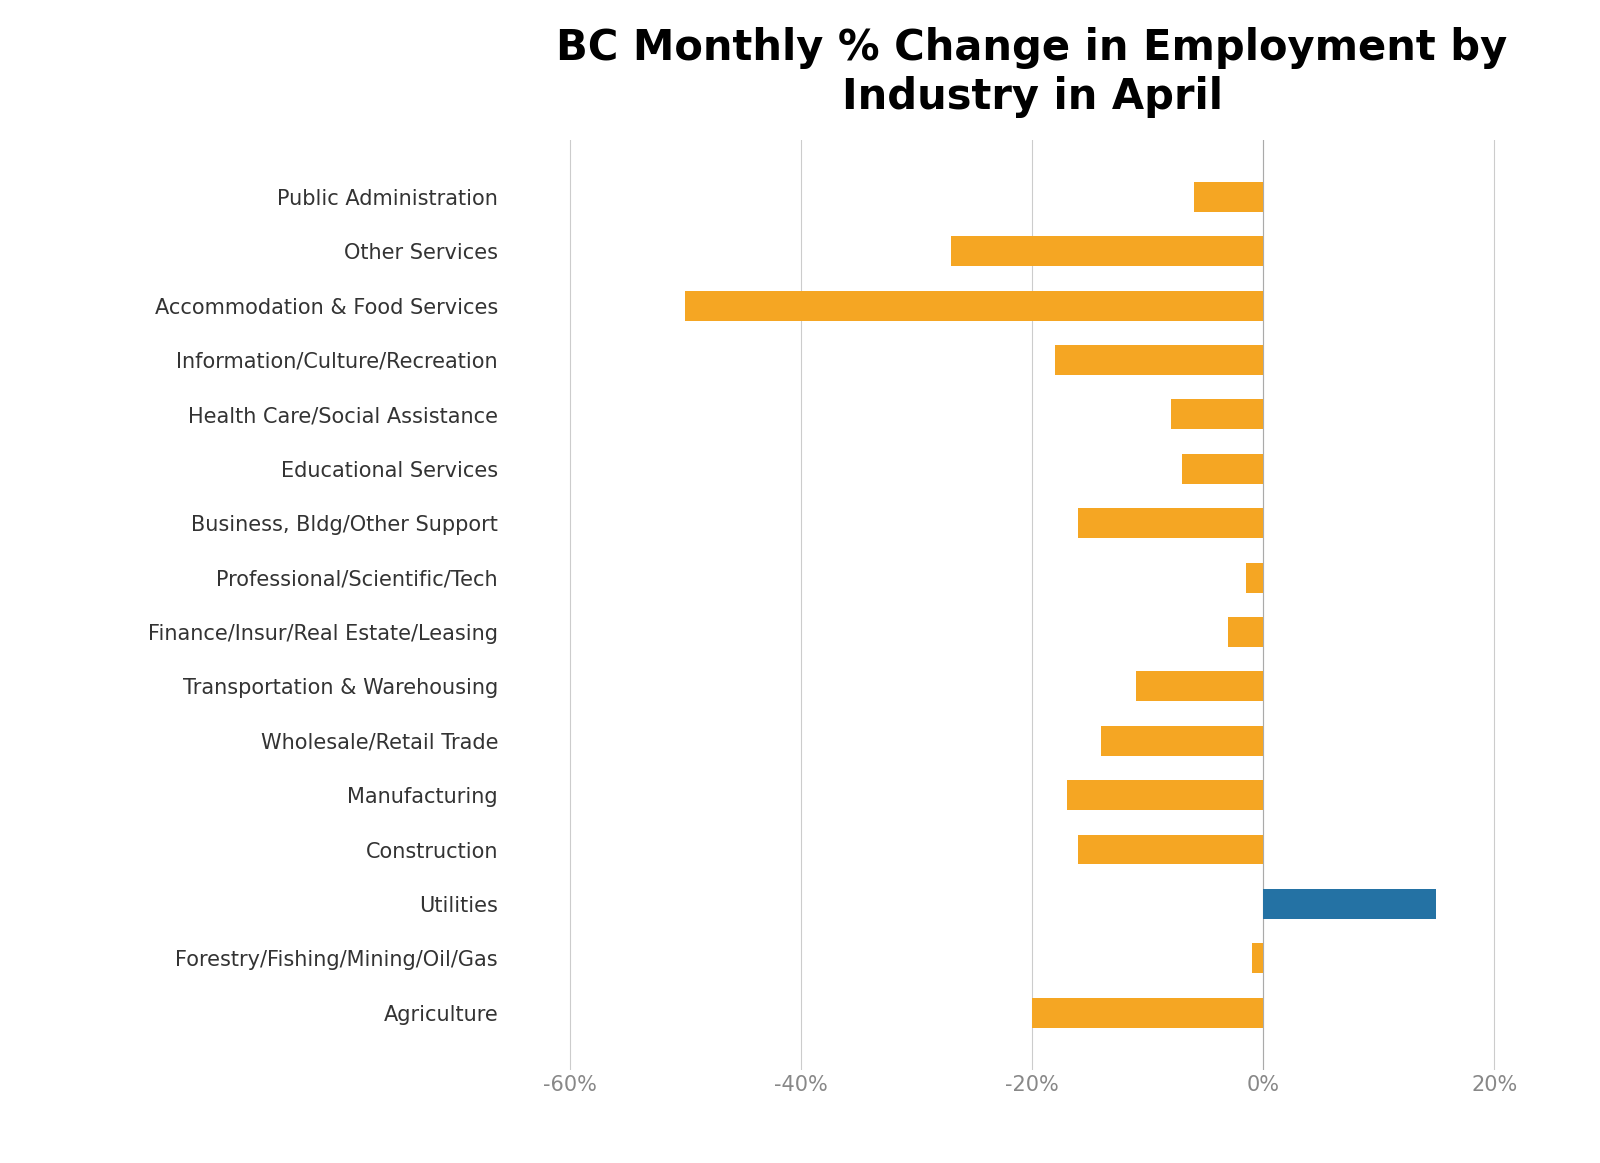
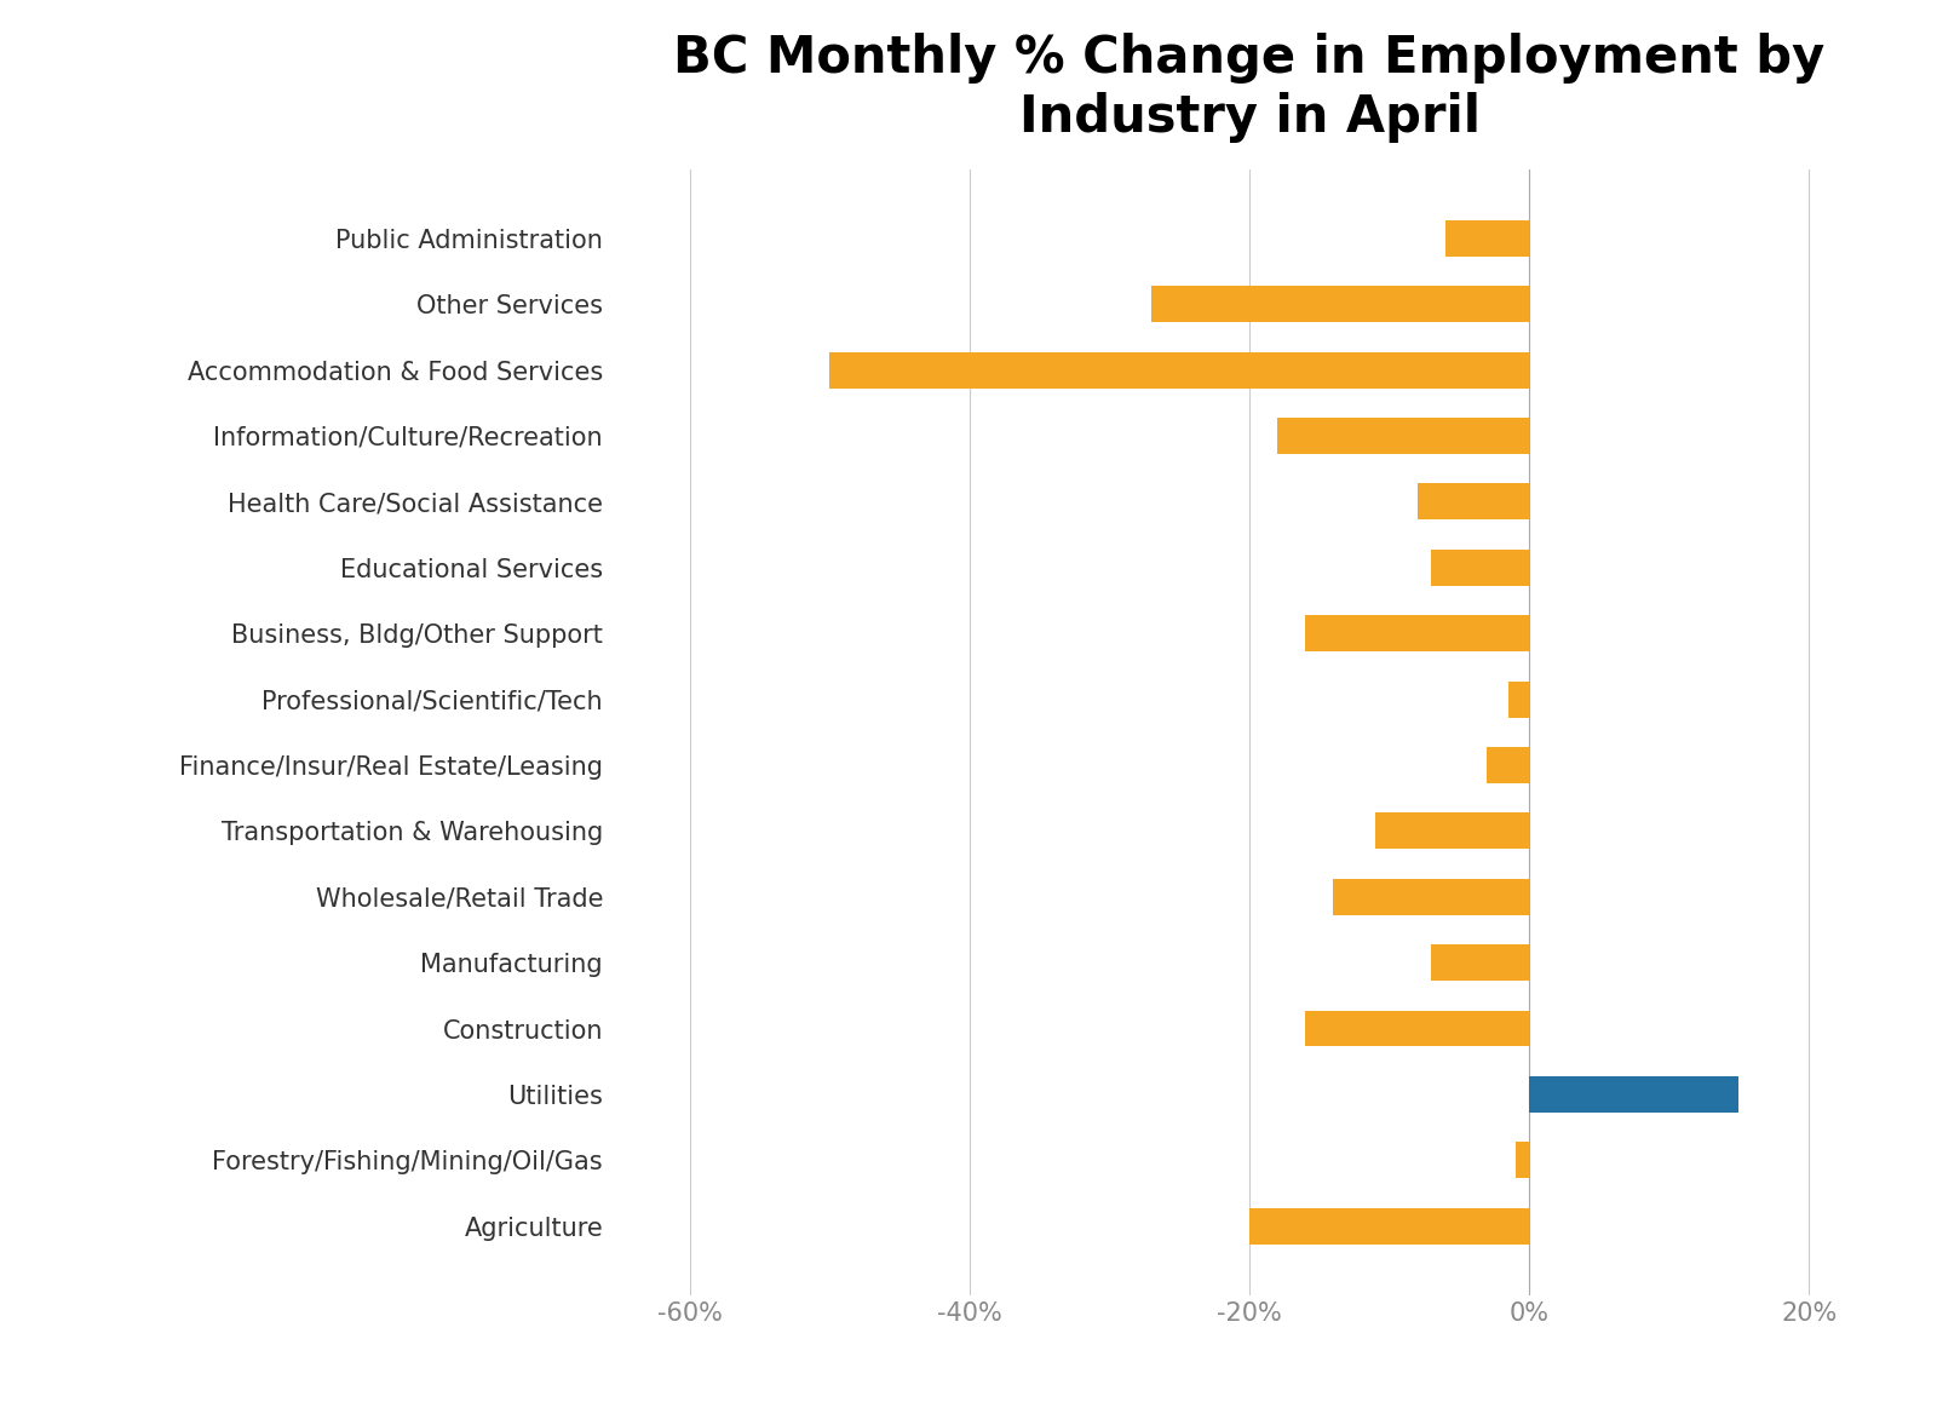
Manufacturing: -17.0% -> -7.0%
